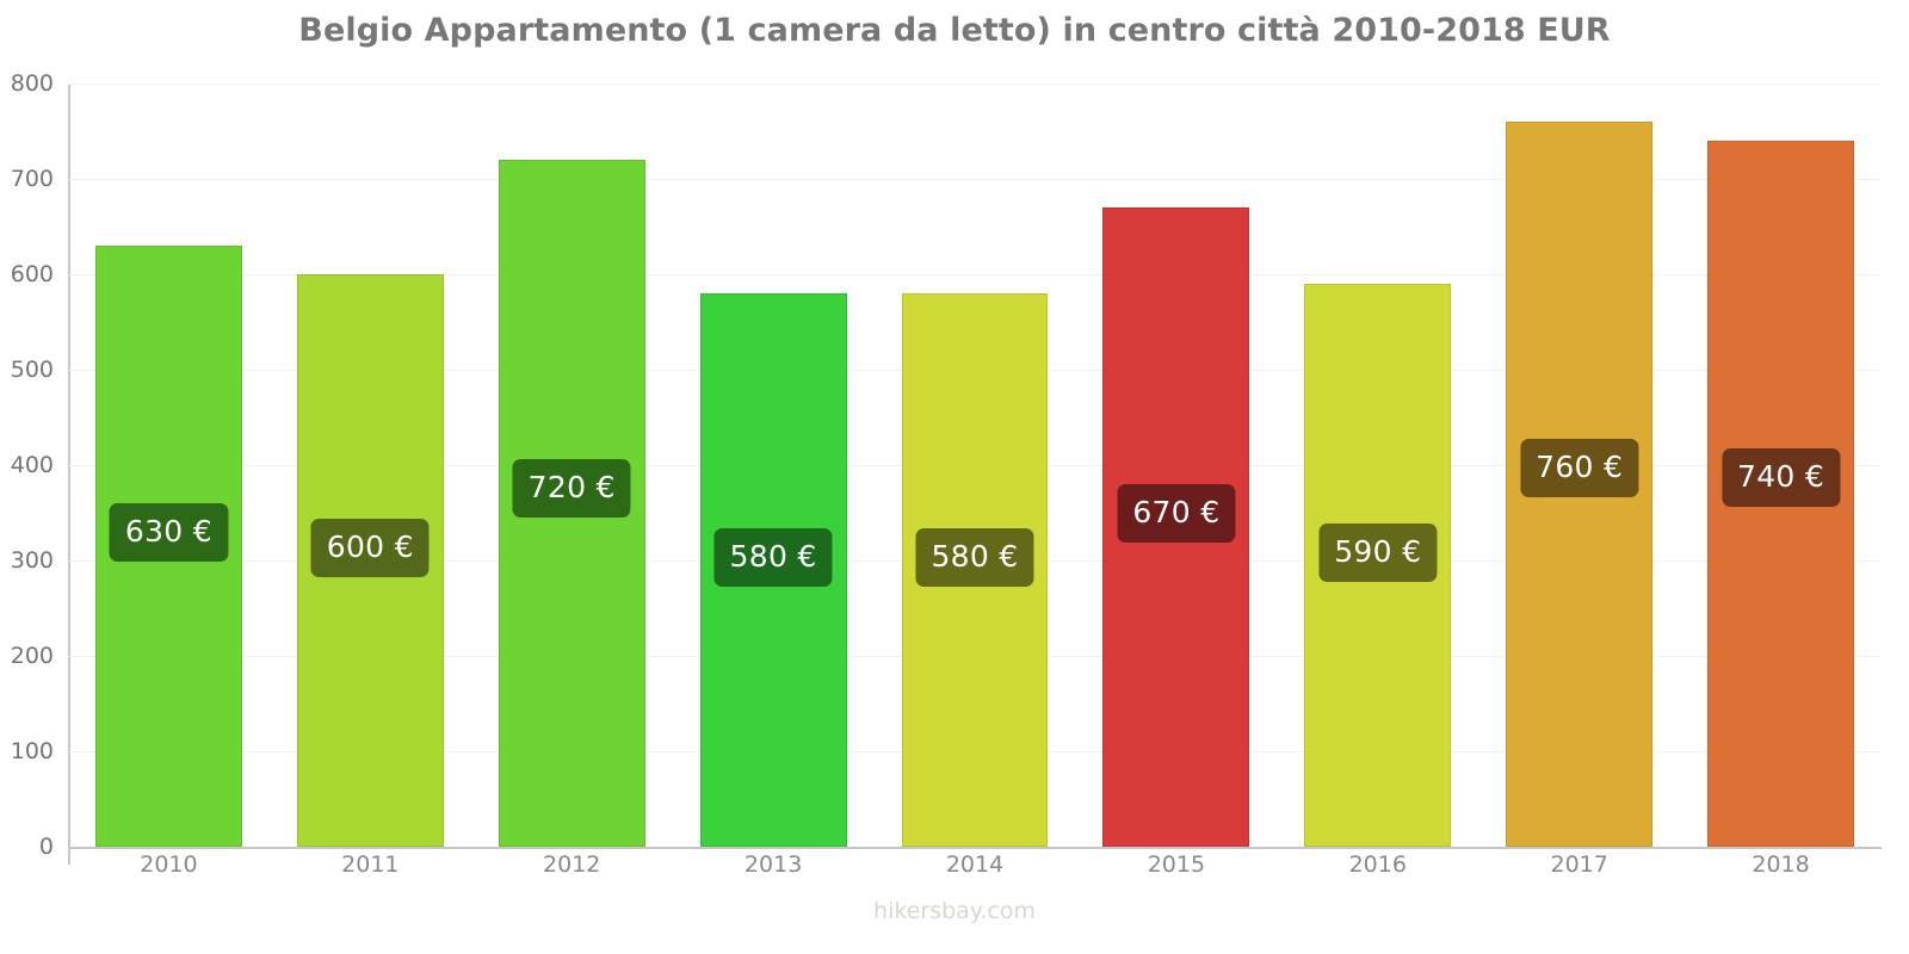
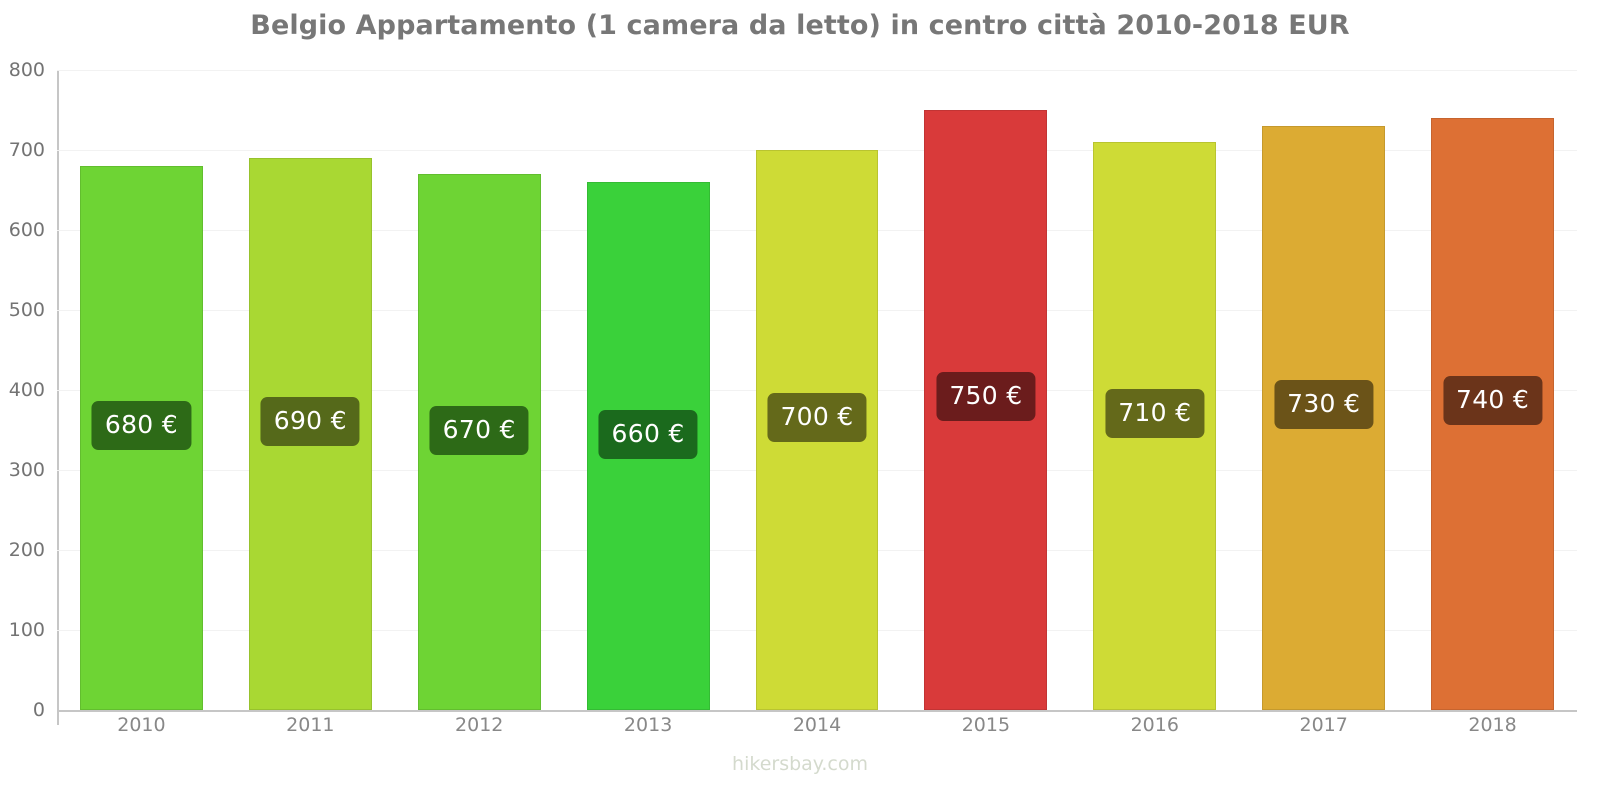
2010: 630 -> 680
2011: 600 -> 690
2012: 720 -> 670
2013: 580 -> 660
2014: 580 -> 700
2015: 670 -> 750
2016: 590 -> 710
2017: 760 -> 730
